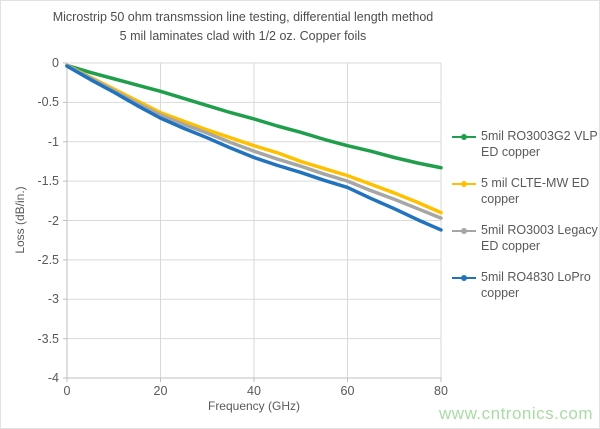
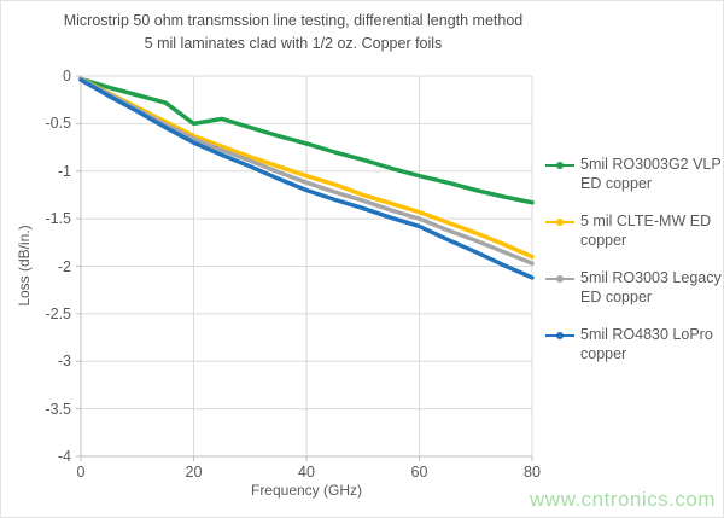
5mil RO3003G2 VLP ED copper/20: -0.4 -> -0.5
